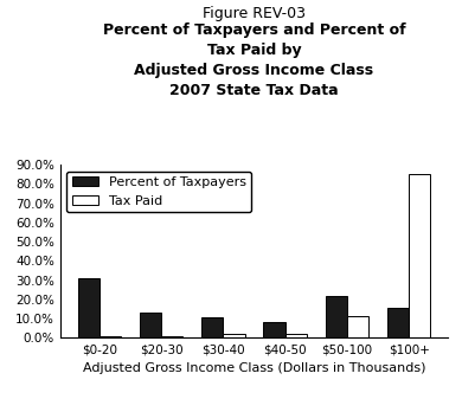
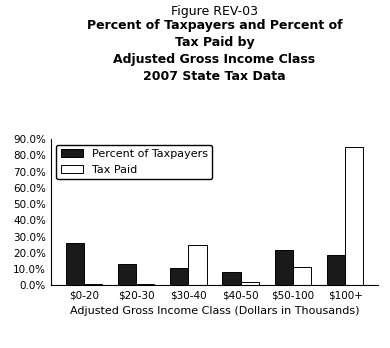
Percent of Taxpayers/$0-20: 31% -> 26%
Tax Paid/$30-40: 2% -> 25%
Percent of Taxpayers/$100+: 16% -> 19%
